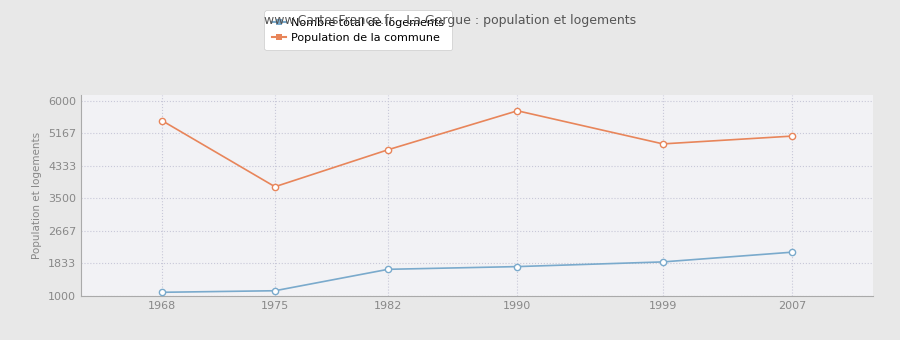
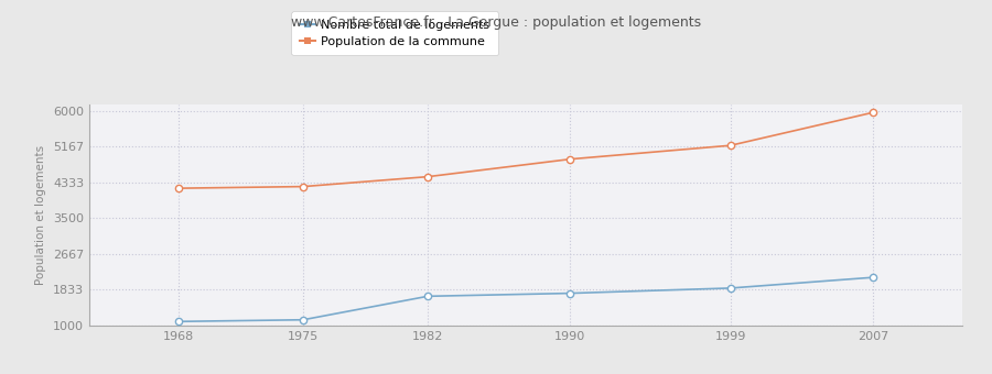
Population de la commune/1968: 5500 -> 4200
Population de la commune/1975: 3800 -> 4240
Population de la commune/1982: 4750 -> 4470
Population de la commune/1990: 5750 -> 4880
Population de la commune/1999: 4900 -> 5200
Population de la commune/2007: 5100 -> 5970
